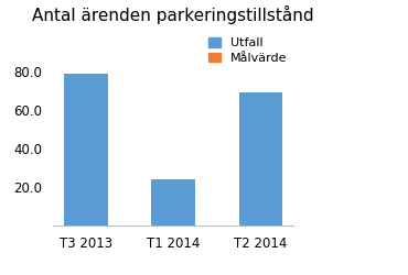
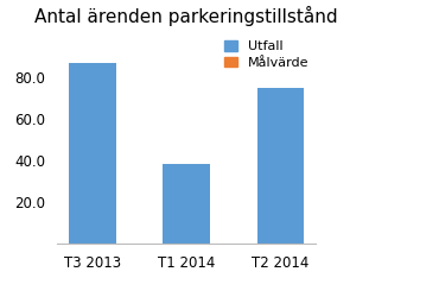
T3 2013: 79 -> 87
T1 2014: 24 -> 38
T2 2014: 69 -> 75
